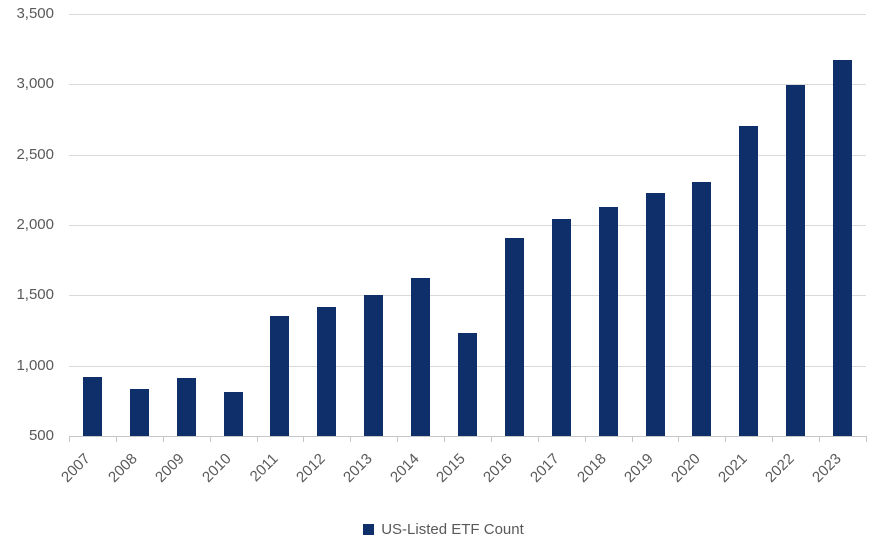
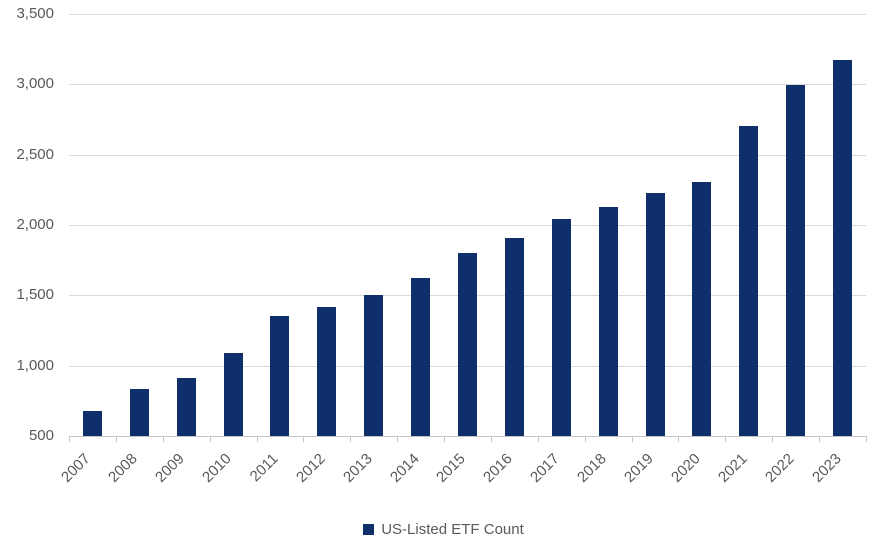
2007: 920 -> 680
2010: 810 -> 1090
2015: 1230 -> 1800
